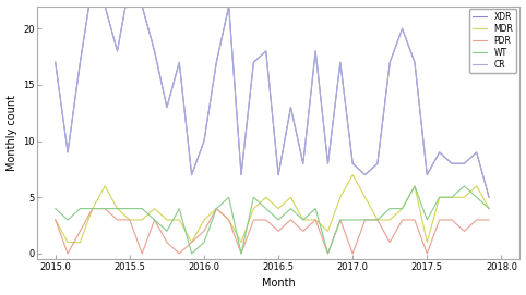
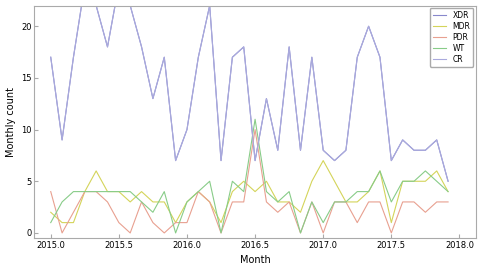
MDR/2015.0: 3 -> 2
PDR/2015.0: 3 -> 4
WT/2015.0: 4 -> 1
MDR/2015.5: 3 -> 4
PDR/2015.5: 3 -> 1
PDR/2016.0: 2 -> 1
WT/2016.0: 1 -> 3
PDR/2016.5: 2 -> 10
WT/2016.5: 3 -> 11
WT/2017.0: 3 -> 1
